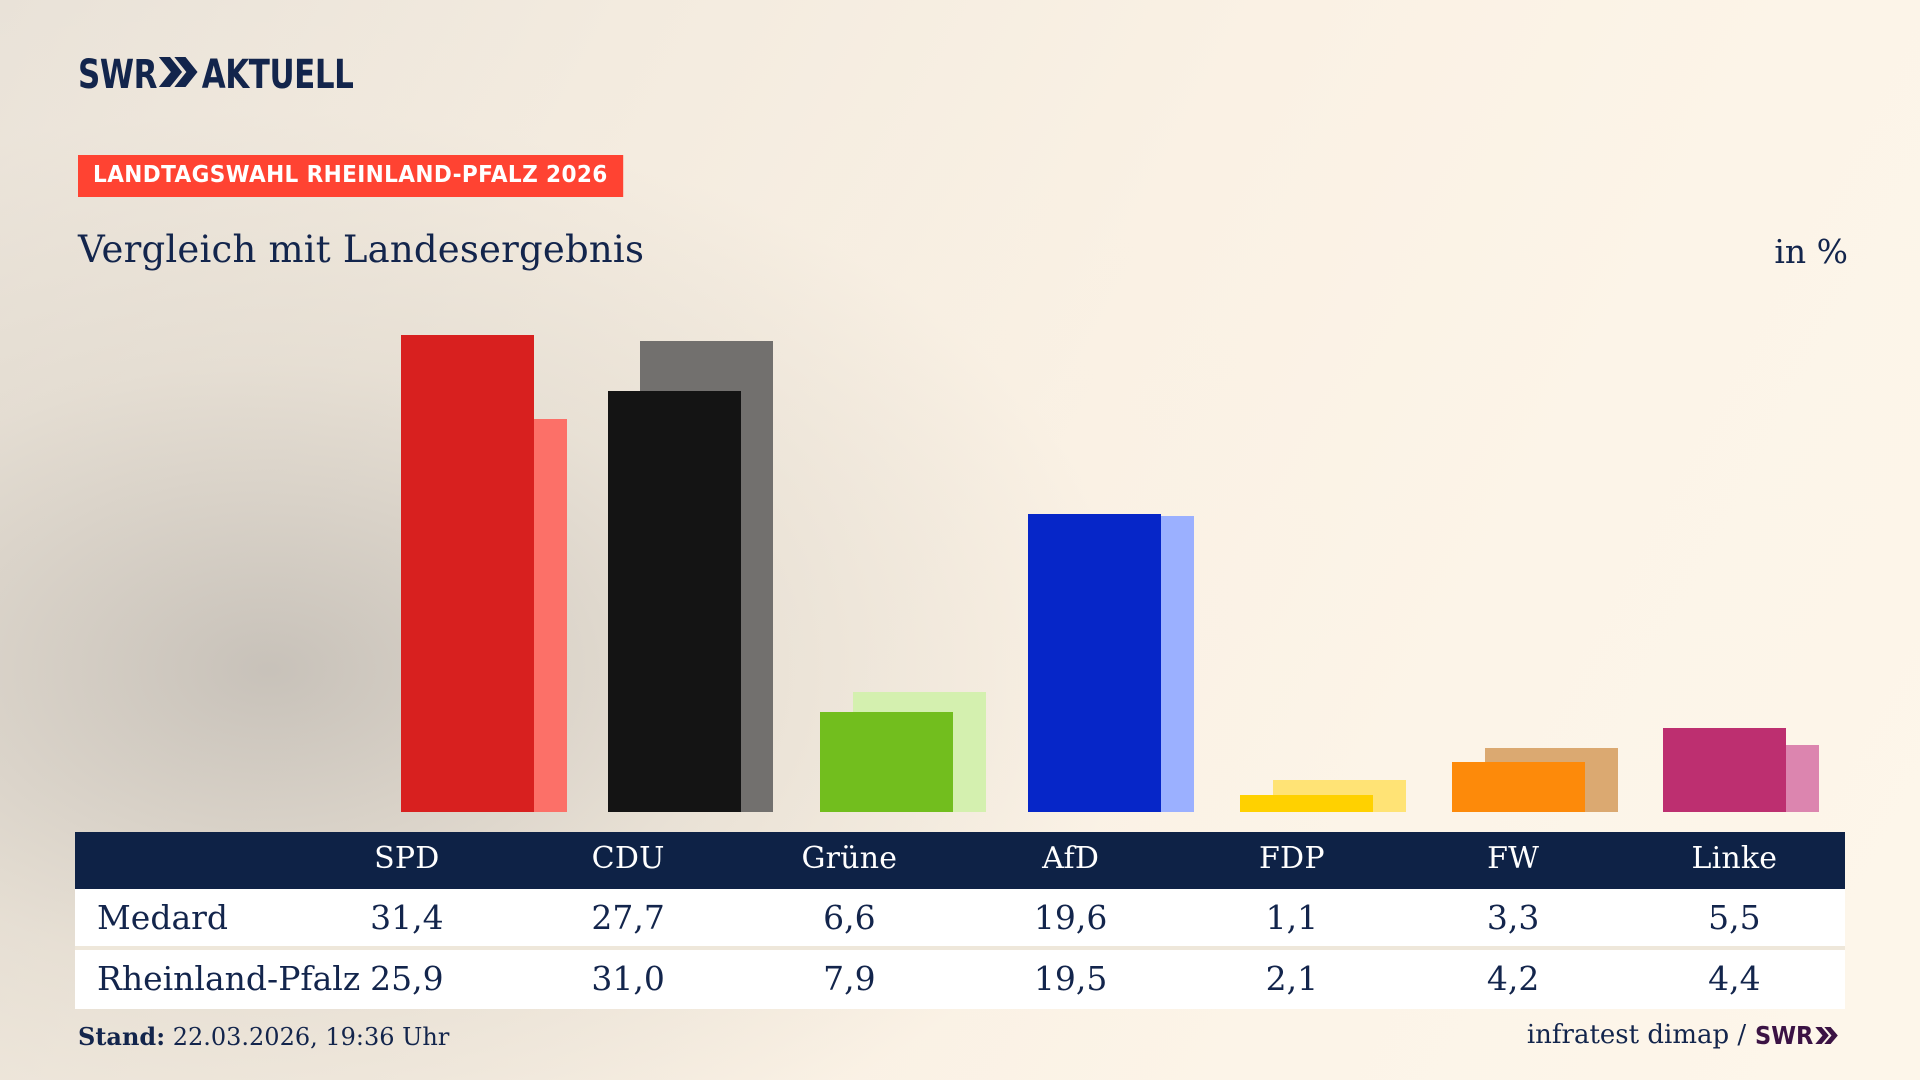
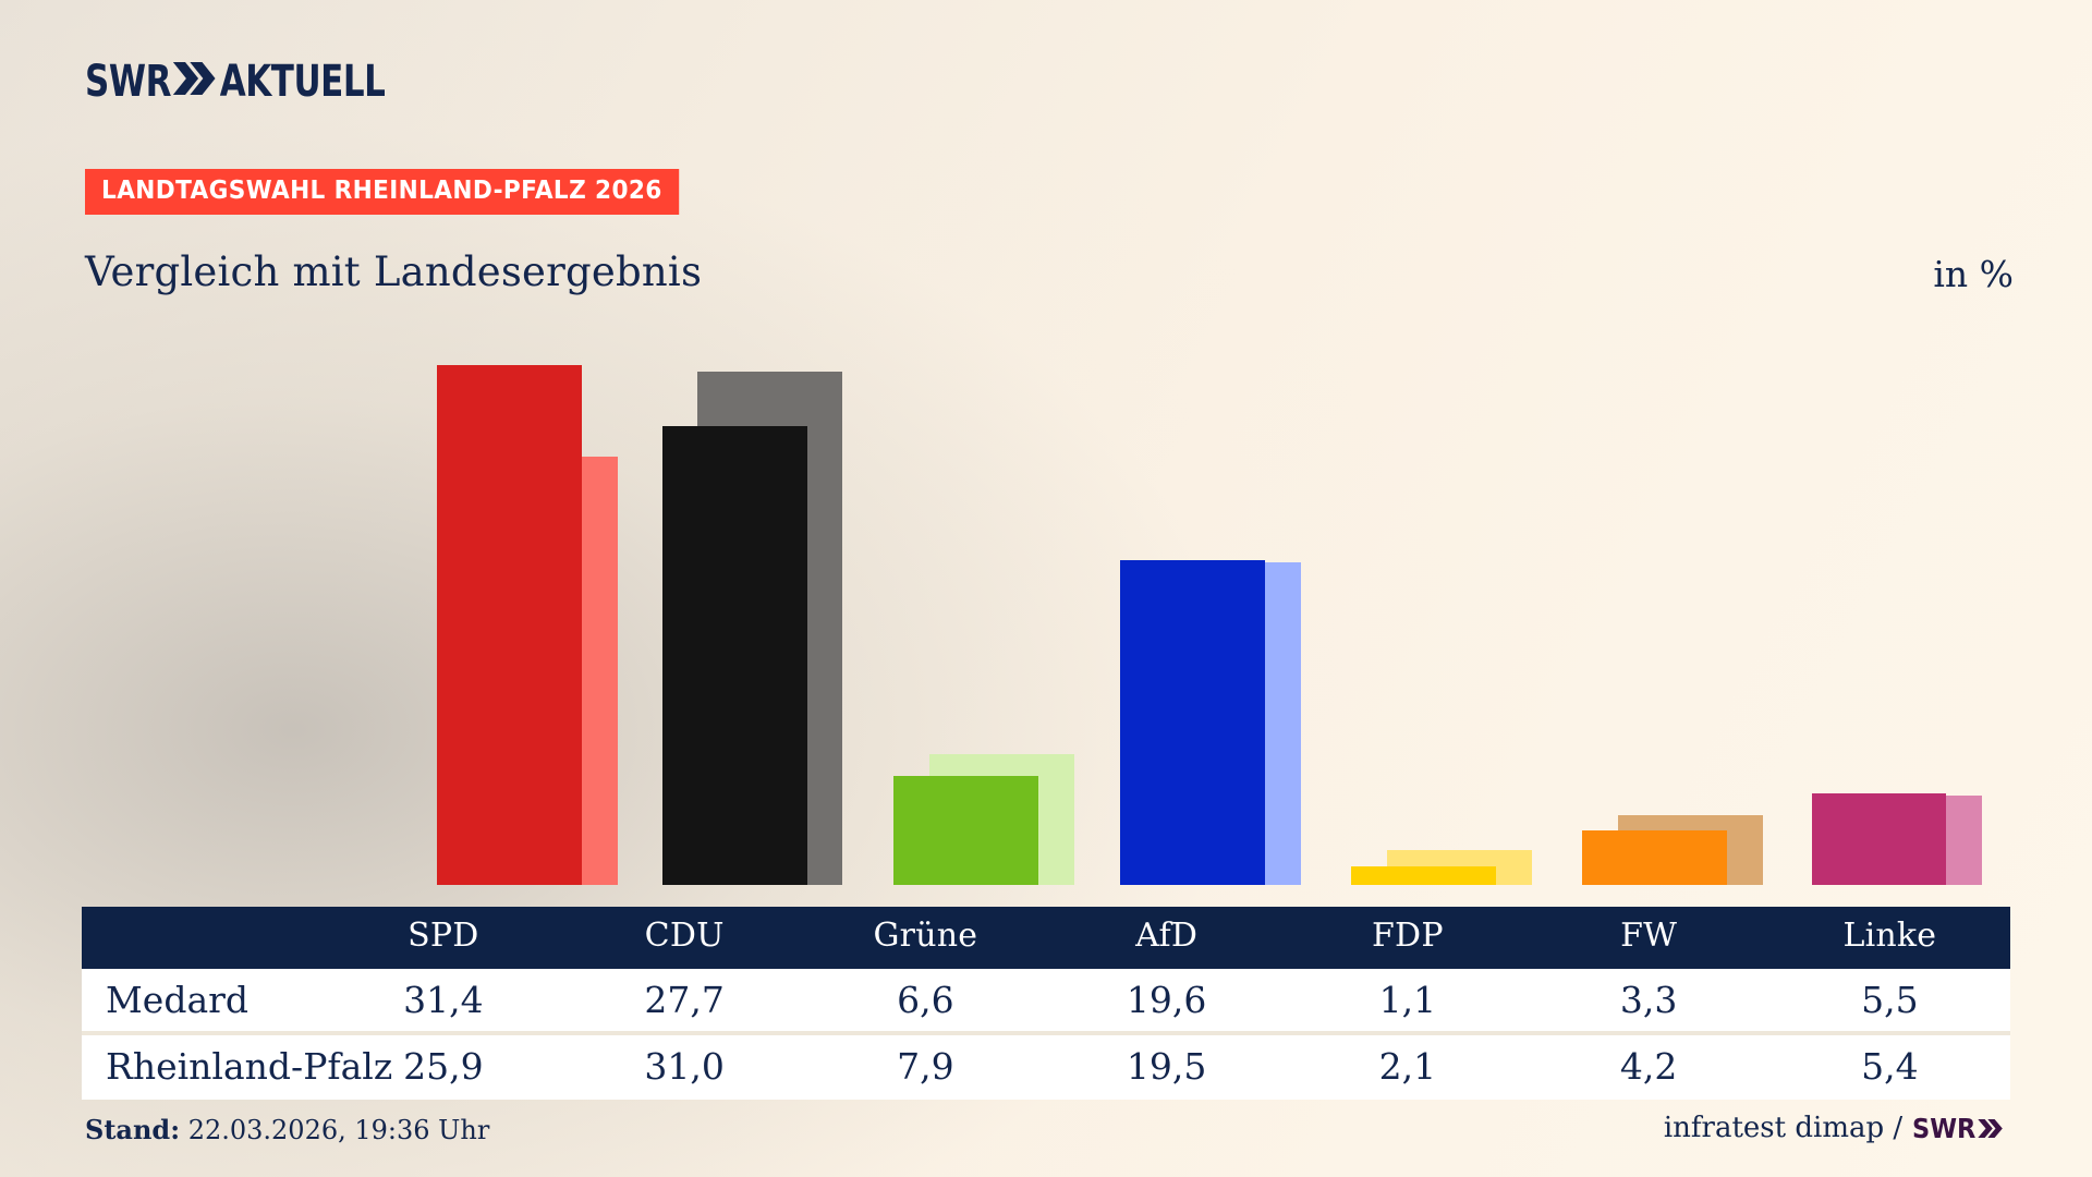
Rheinland-Pfalz/Linke: 4,4 -> 5,4
